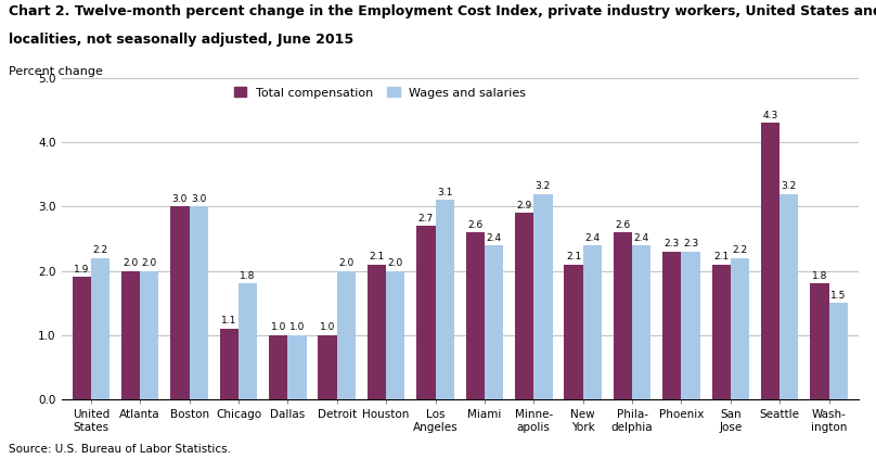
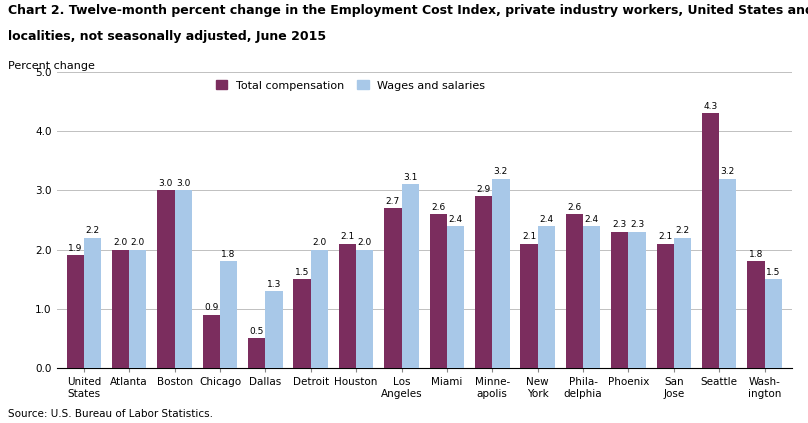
Total compensation/Chicago: 1.1 -> 0.9
Total compensation/Dallas: 1.0 -> 0.5
Wages and salaries/Dallas: 1.0 -> 1.3
Total compensation/Detroit: 1.0 -> 1.5
